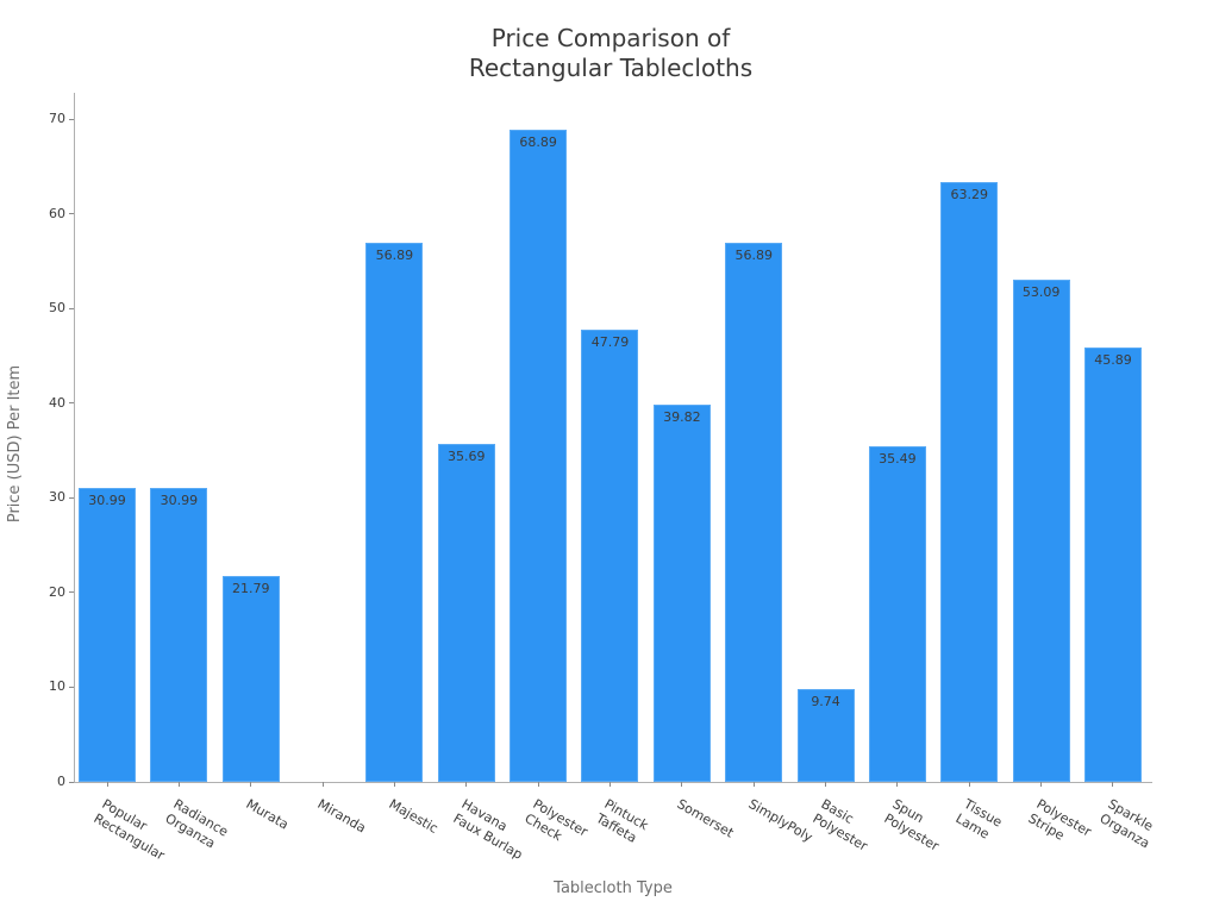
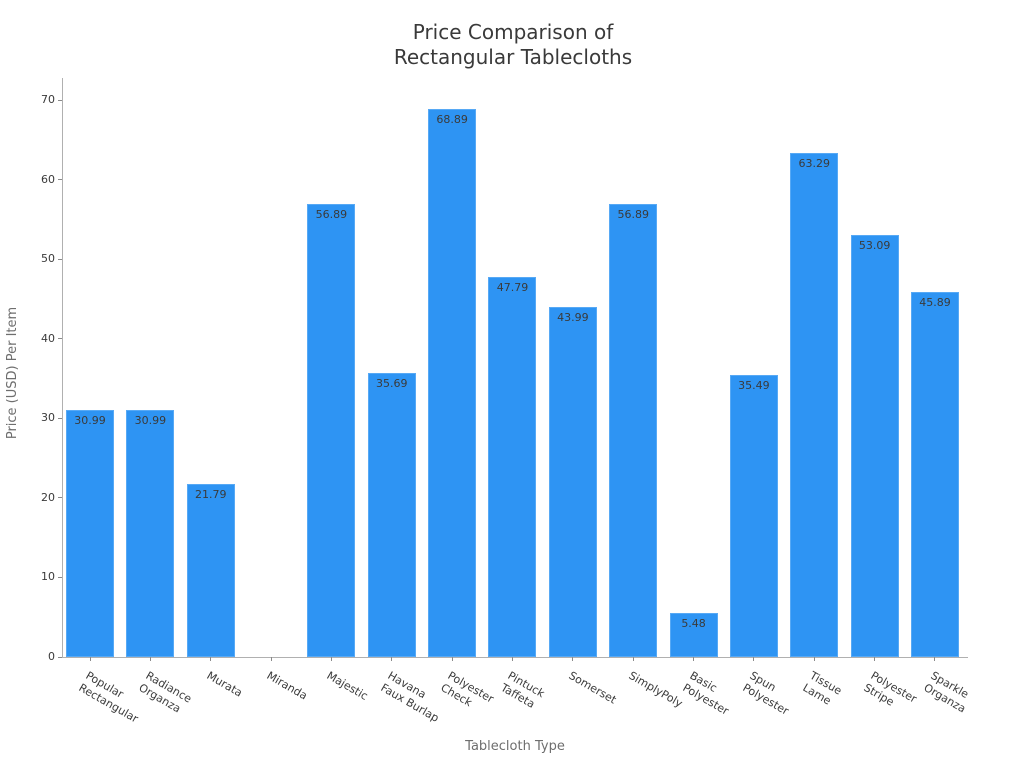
Somerset: 39.82 -> 43.99
Basic Polyester: 9.74 -> 5.48
